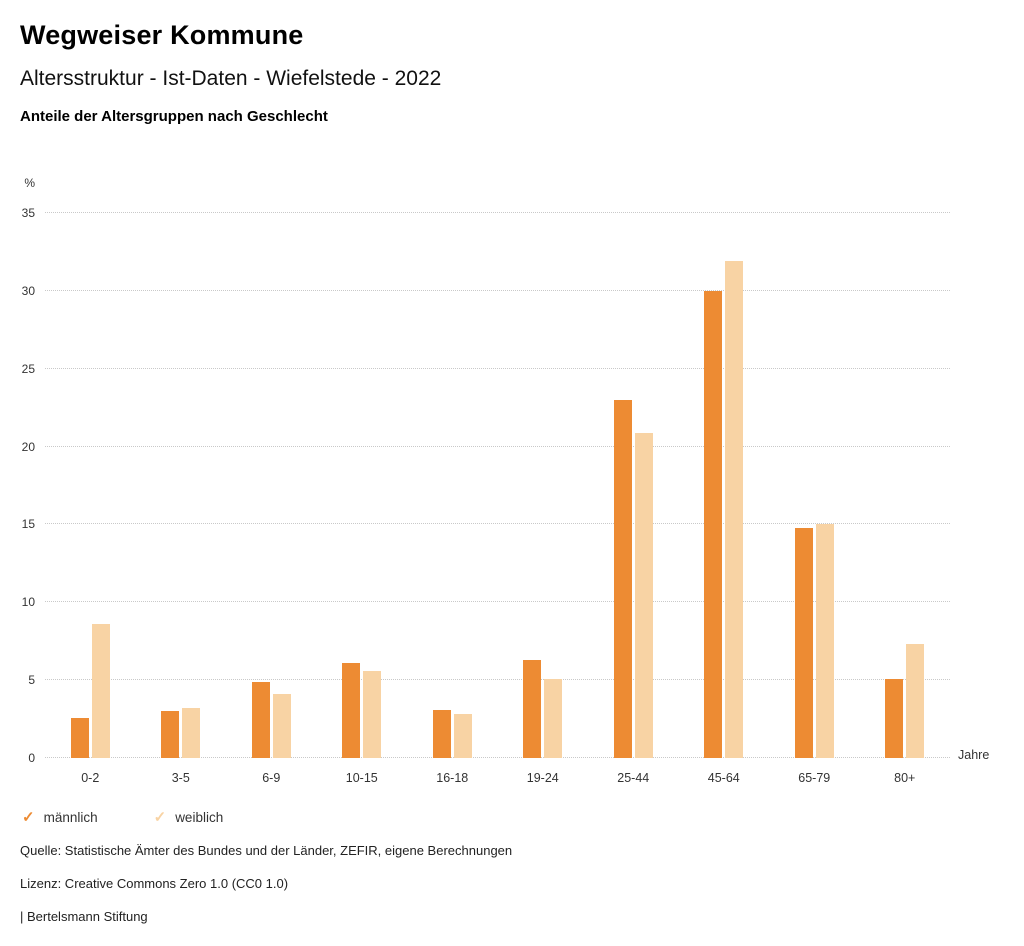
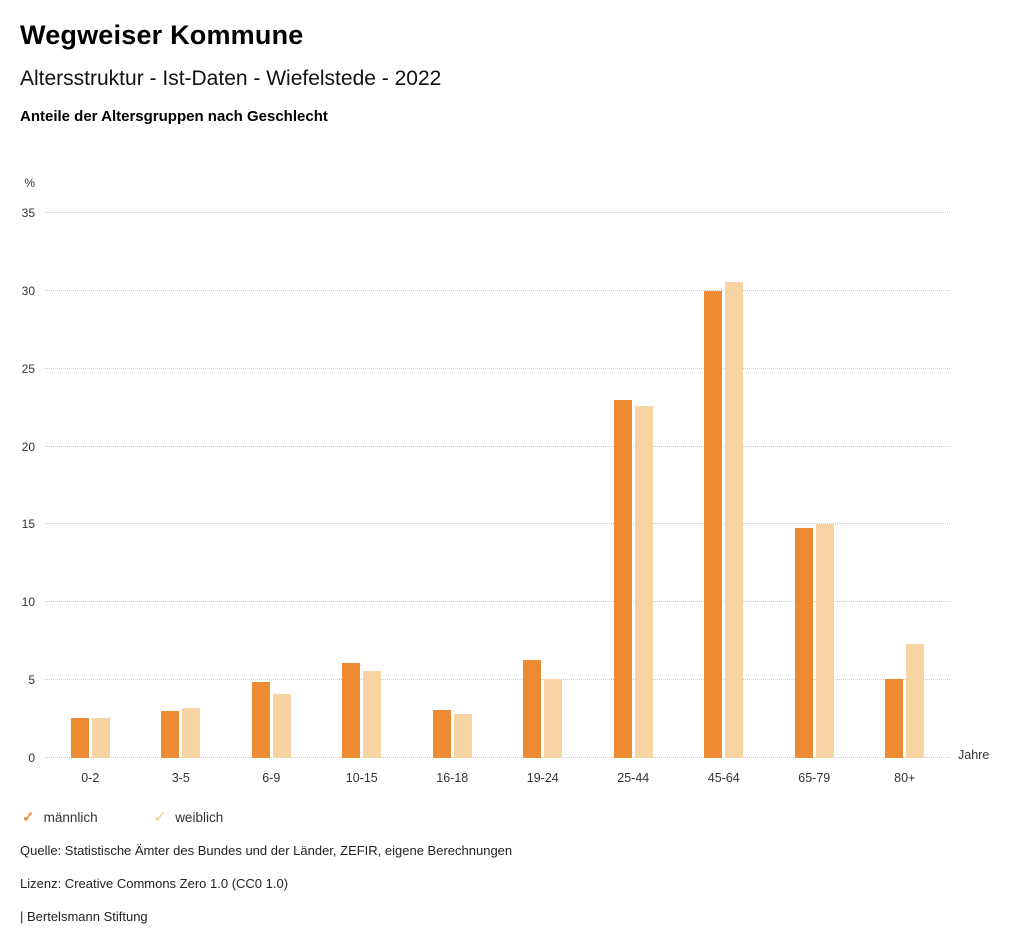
weiblich/0-2: 8.6 -> 2.6
weiblich/25-44: 20.9 -> 22.6
weiblich/45-64: 31.9 -> 30.6
